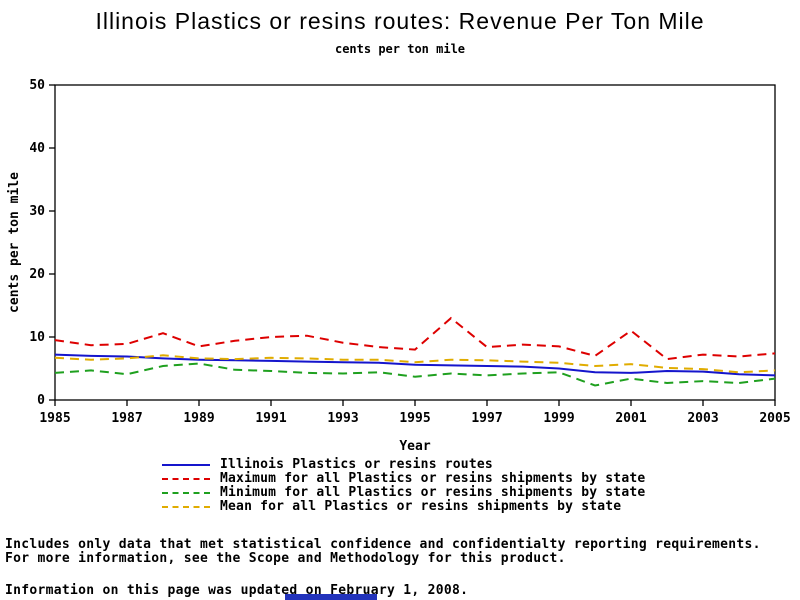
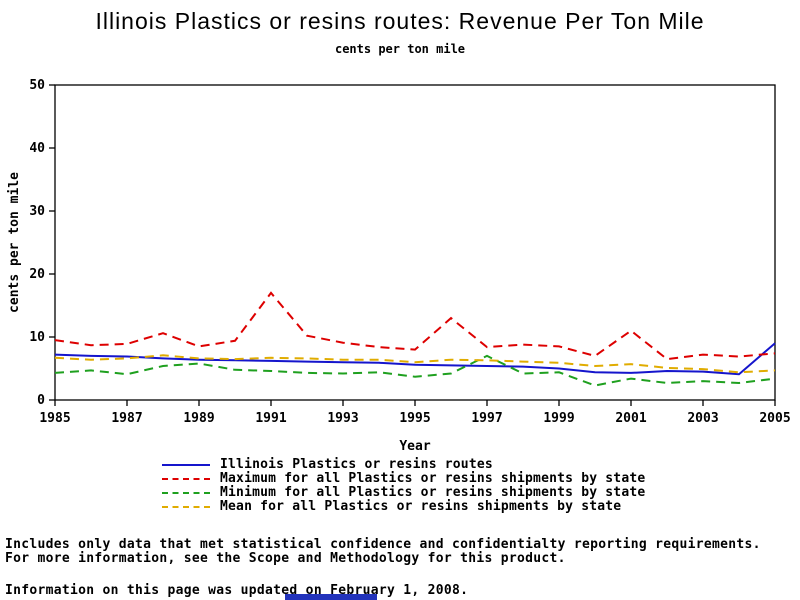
Maximum for all Plastics or resins shipments by state/1991: 10 -> 17
Minimum for all Plastics or resins shipments by state/1997: 4 -> 7
Illinois Plastics or resins routes/2005: 4 -> 9
